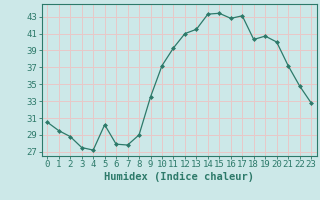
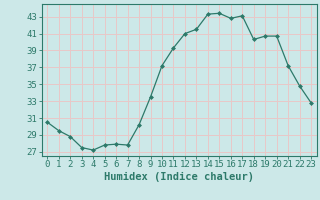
5: 30.2 -> 27.8
8: 29.0 -> 30.2
20: 40.0 -> 40.7
